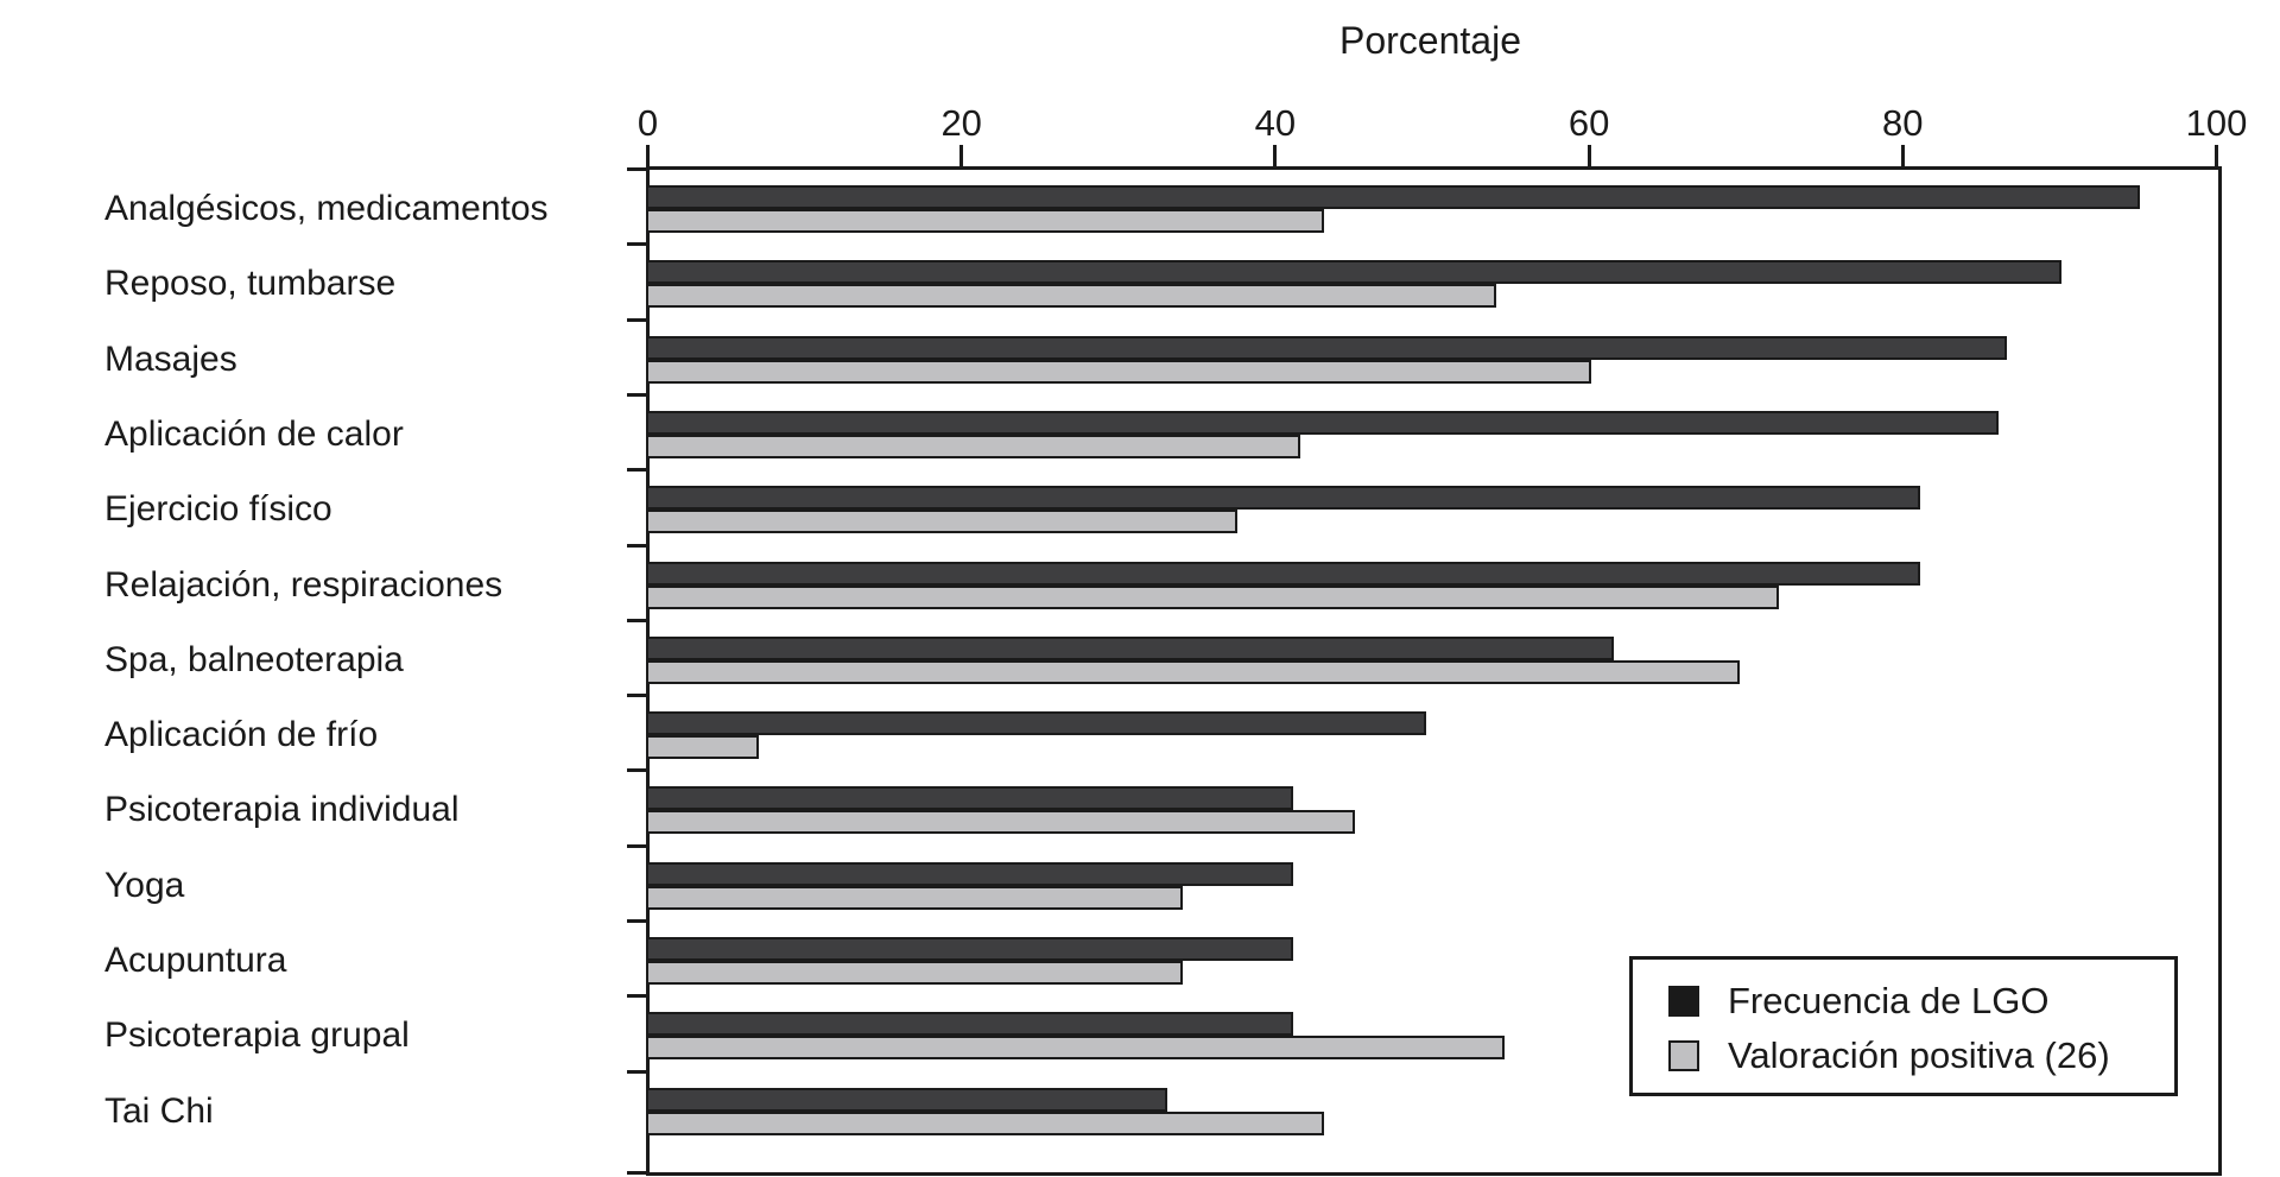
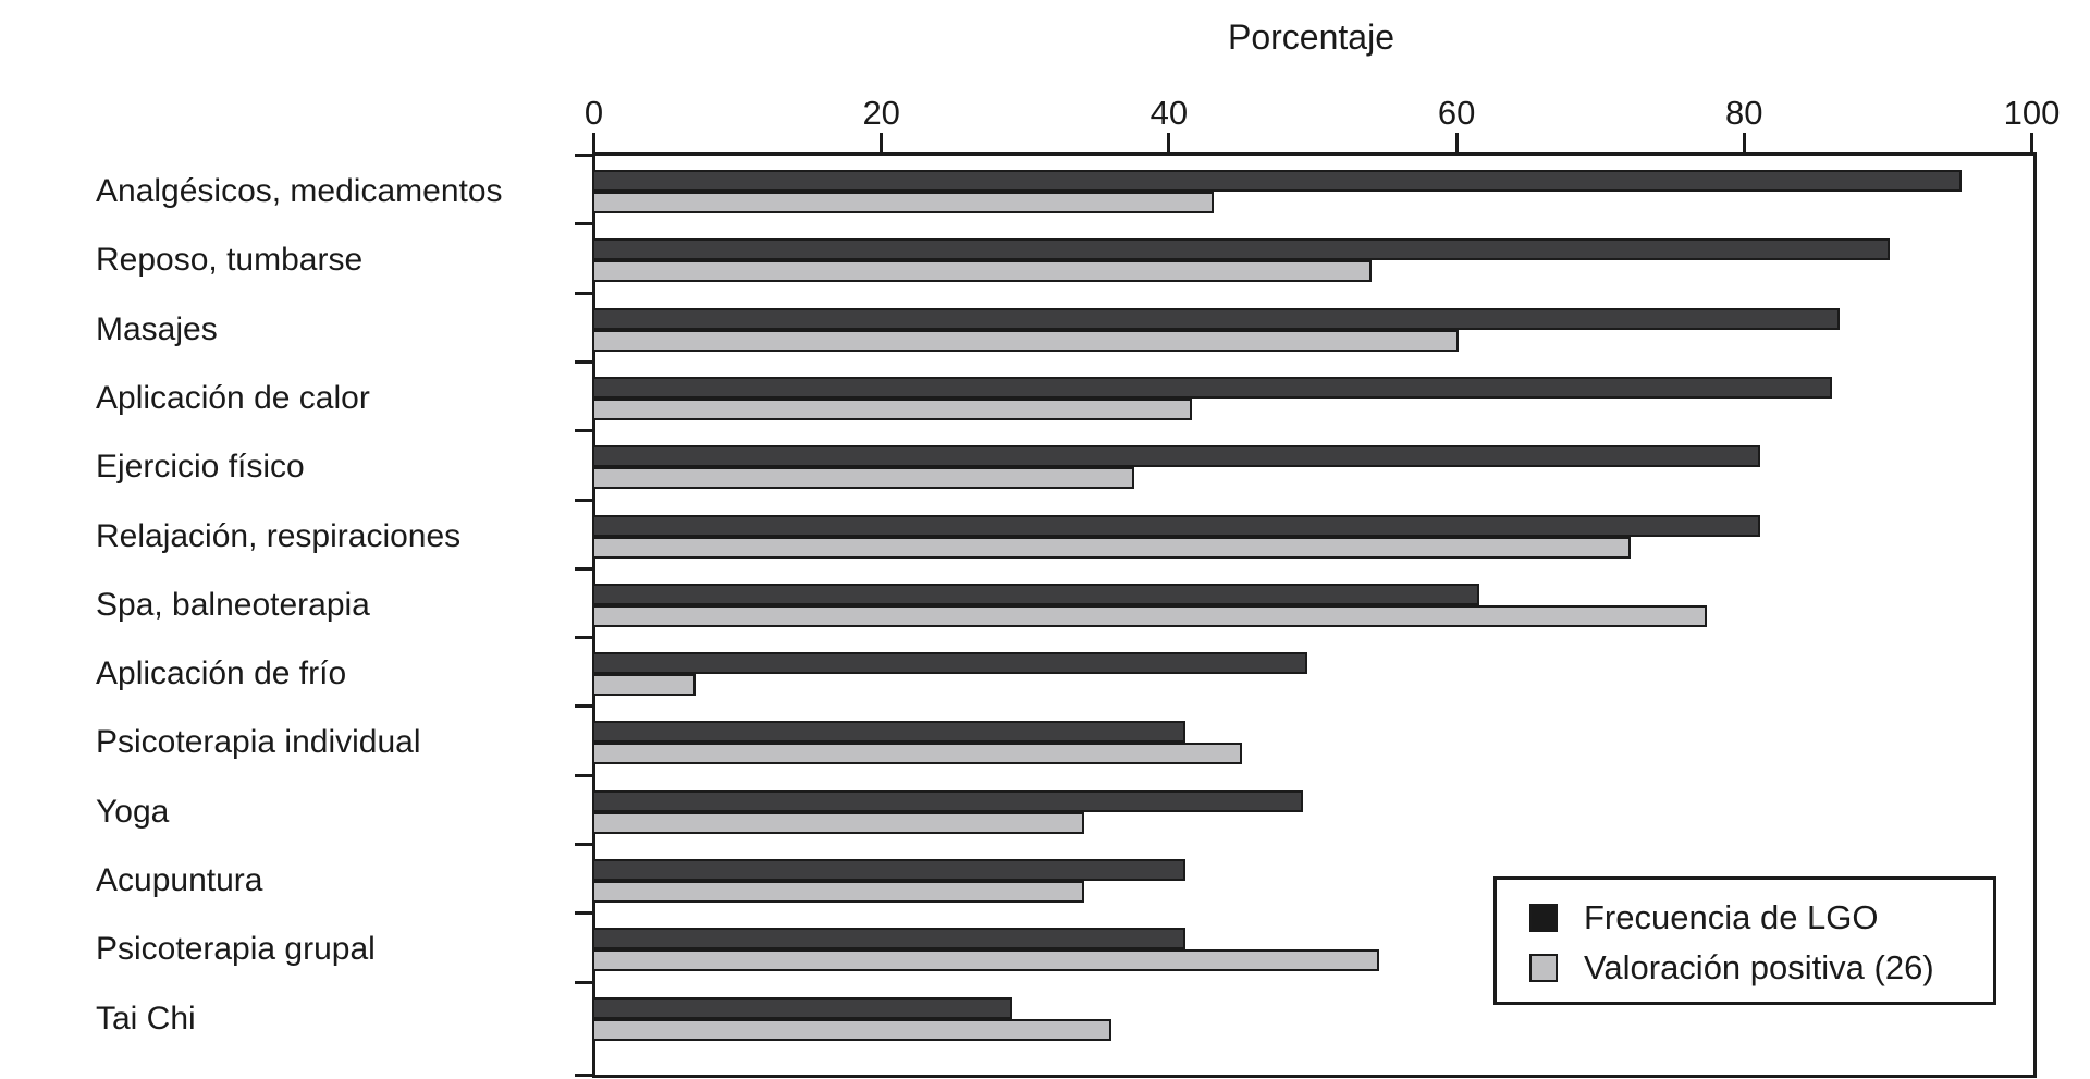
Valoración positiva (26)/Spa, balneoterapia: 69.5 -> 77.3
Frecuencia de LGO/Yoga: 41.0 -> 49.2
Frecuencia de LGO/Tai Chi: 33.0 -> 29.0
Valoración positiva (26)/Tai Chi: 43.0 -> 35.9
